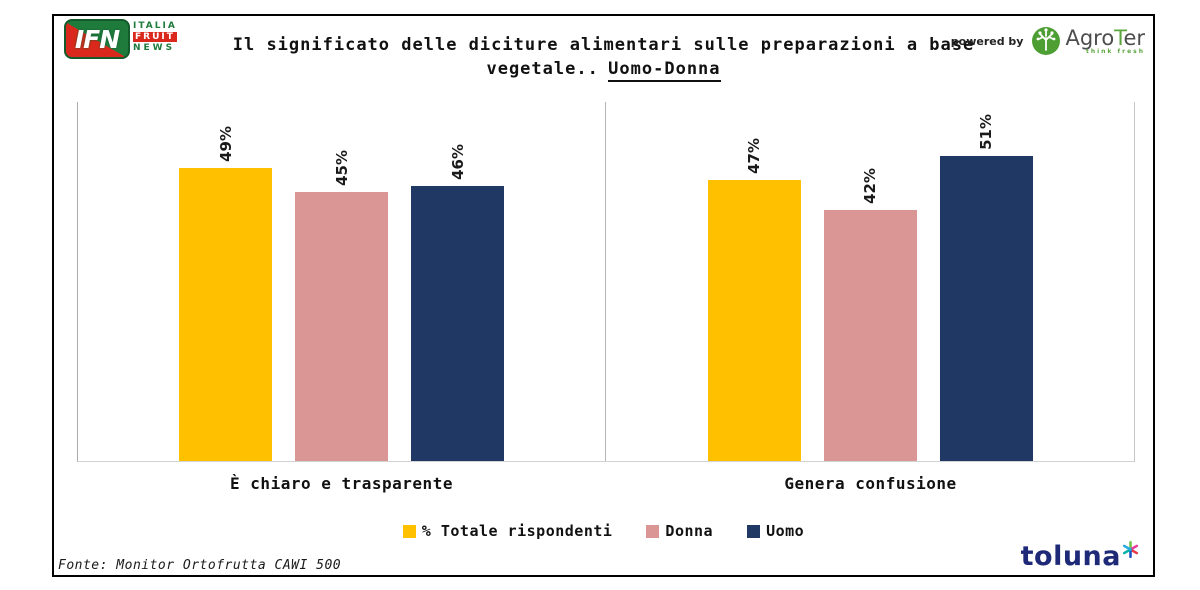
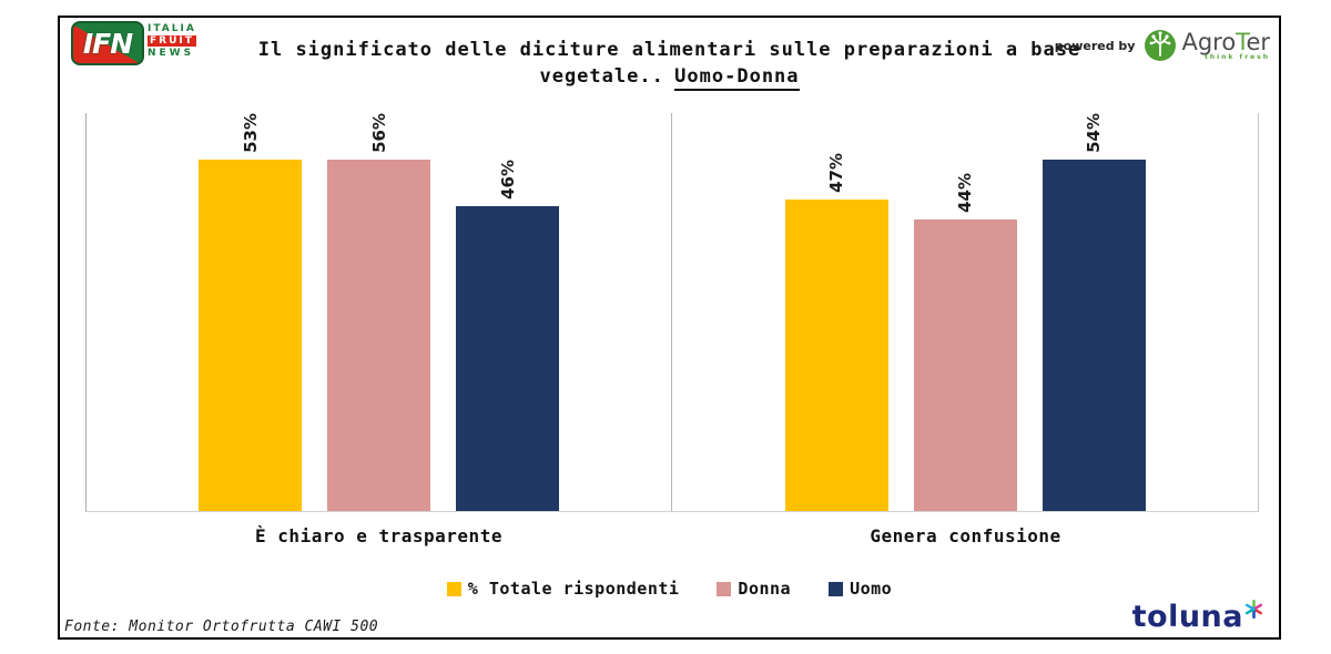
% Totale rispondenti/È chiaro e trasparente: 49% -> 53%
Donna/È chiaro e trasparente: 45% -> 56%
Donna/Genera confusione: 42% -> 44%
Uomo/Genera confusione: 51% -> 54%
